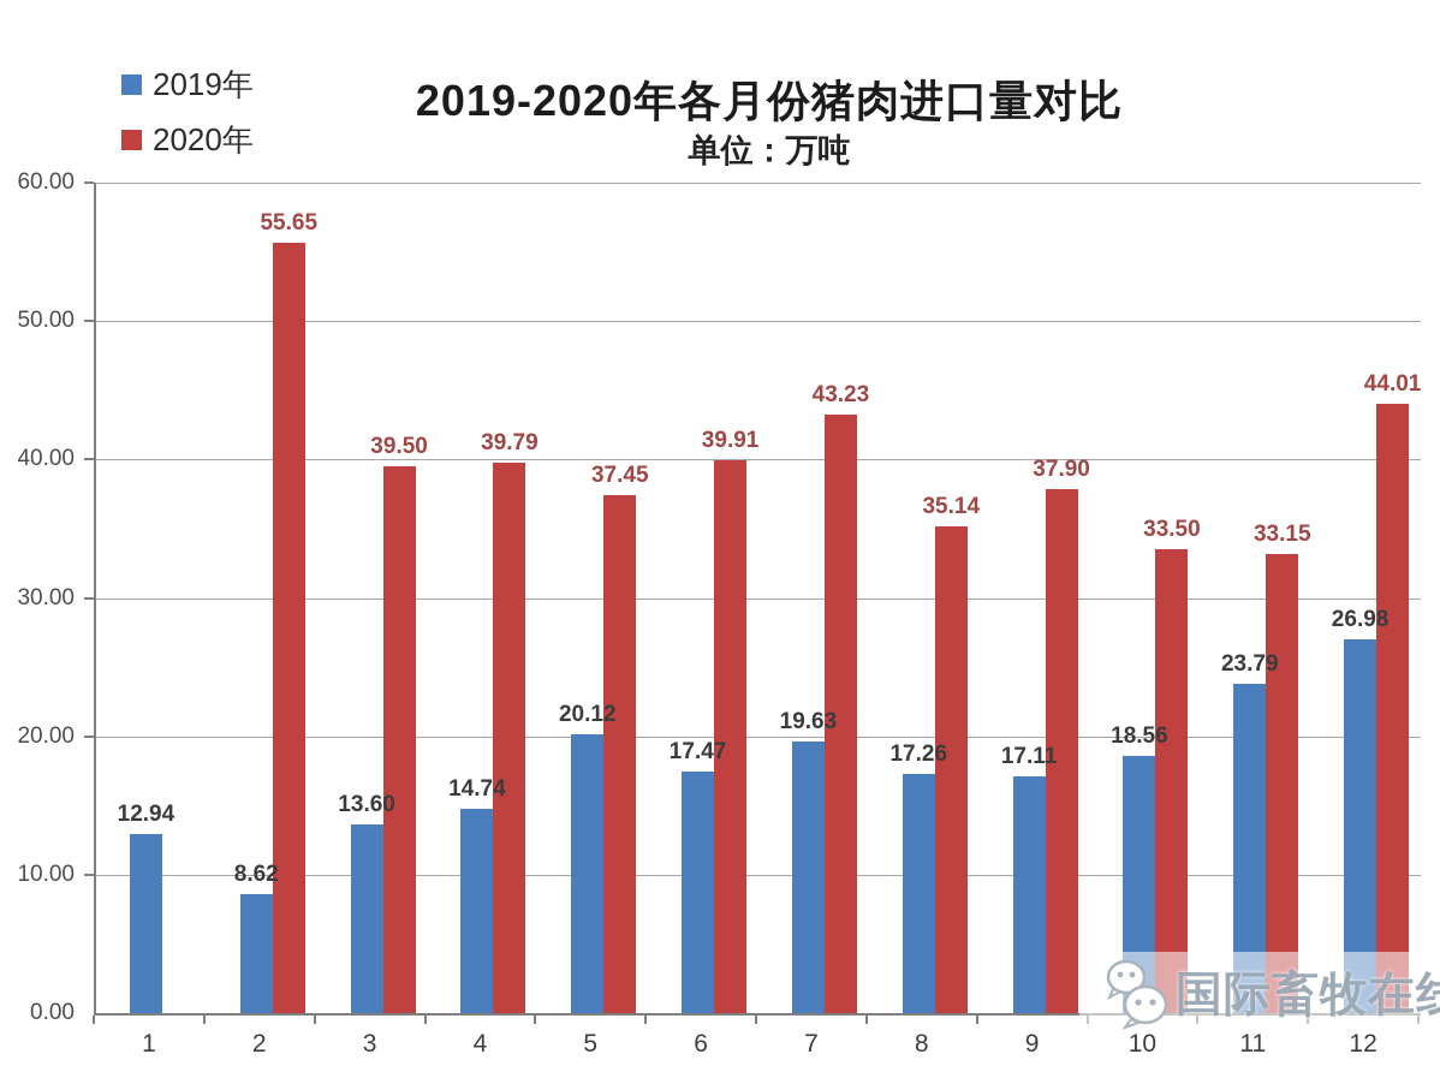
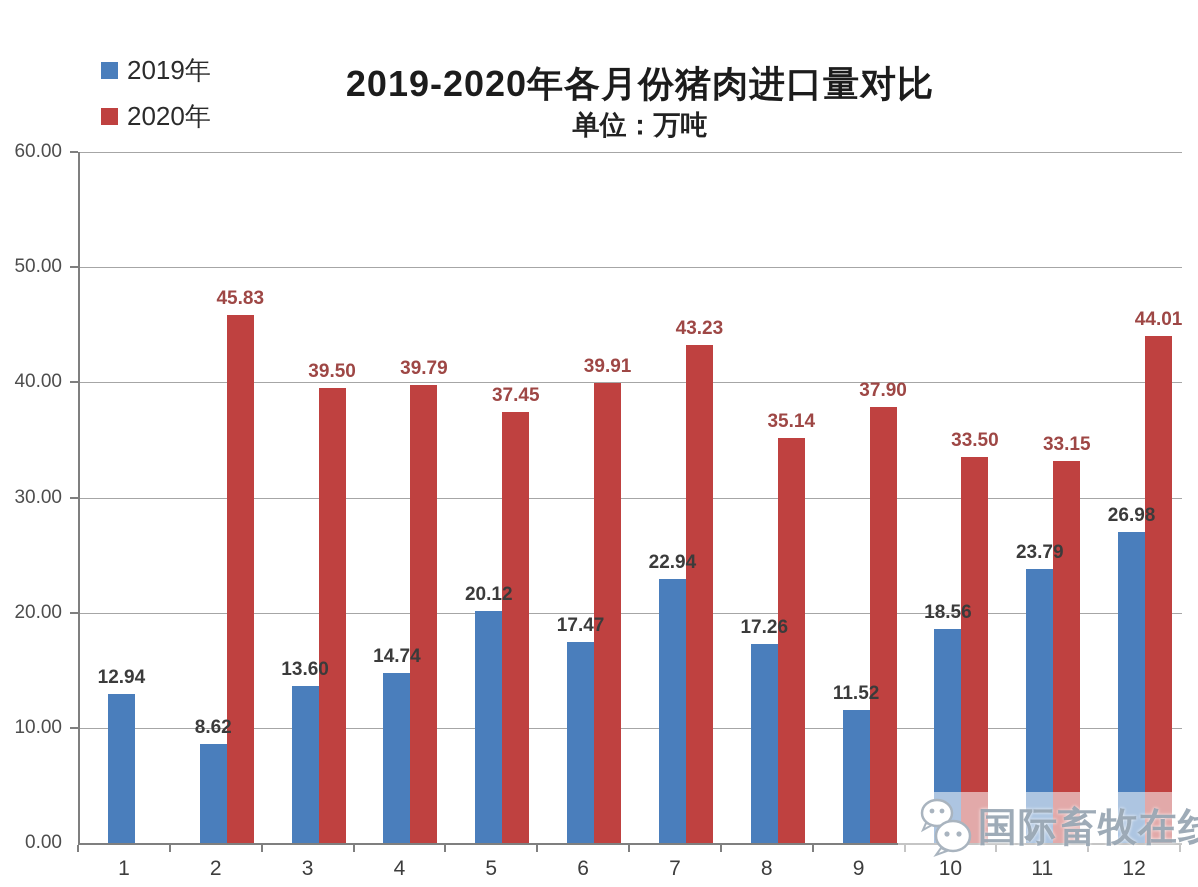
2020年/2: 55.65 -> 45.83
2019年/7: 19.63 -> 22.94
2019年/9: 17.11 -> 11.52
